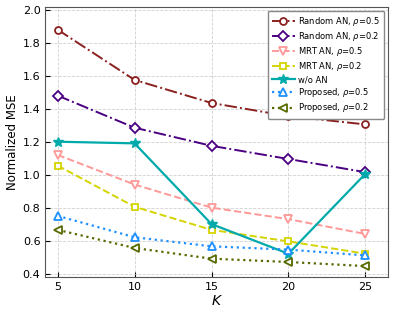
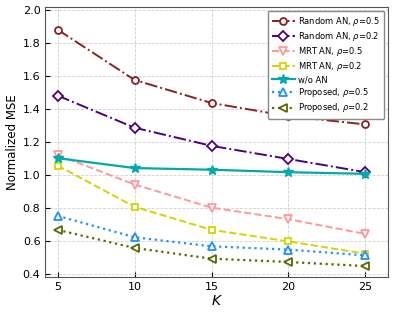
w/o AN/5: 1.20 -> 1.10
w/o AN/10: 1.19 -> 1.04
w/o AN/15: 0.70 -> 1.03
w/o AN/20: 0.52 -> 1.01
